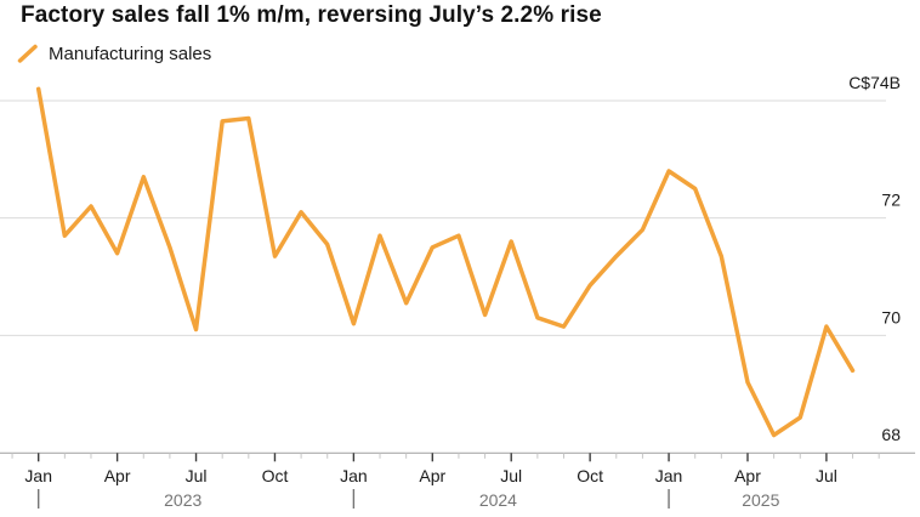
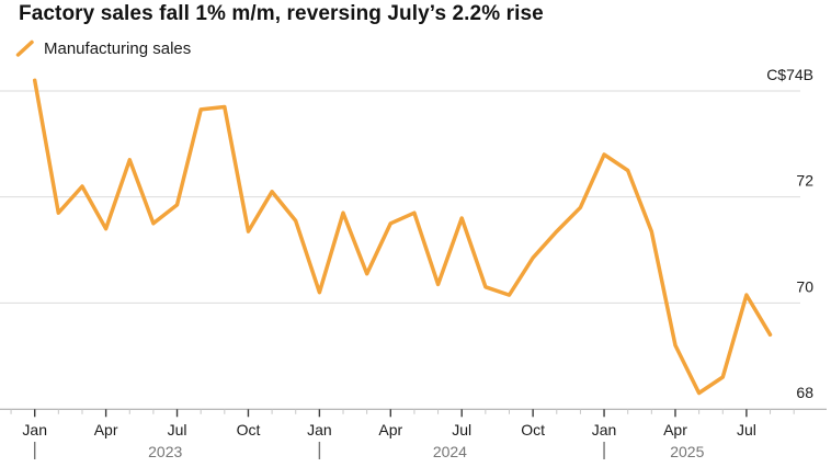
Jul 2023: 70.1 -> 71.8
